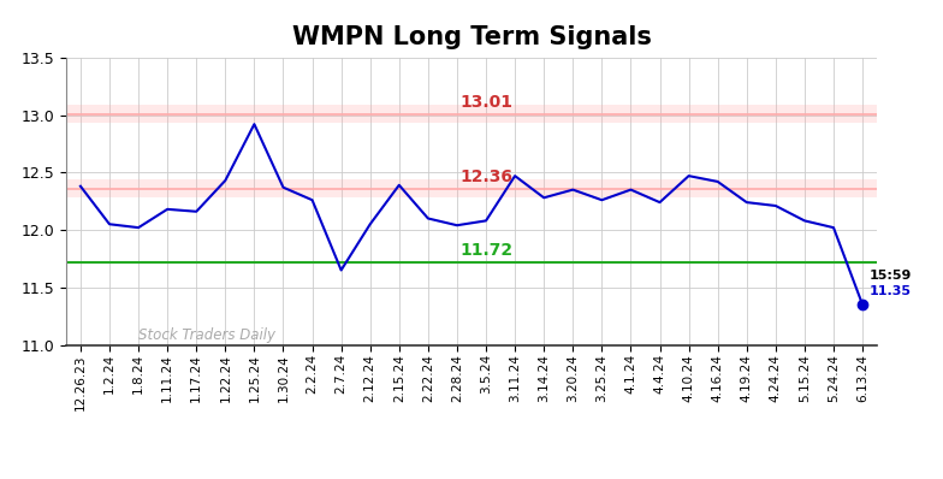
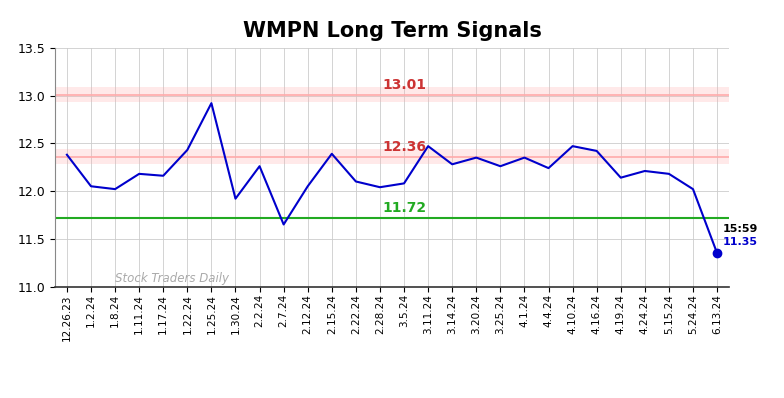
1.30.24: 12.37 -> 11.92
4.19.24: 12.24 -> 12.14
5.15.24: 12.08 -> 12.18
